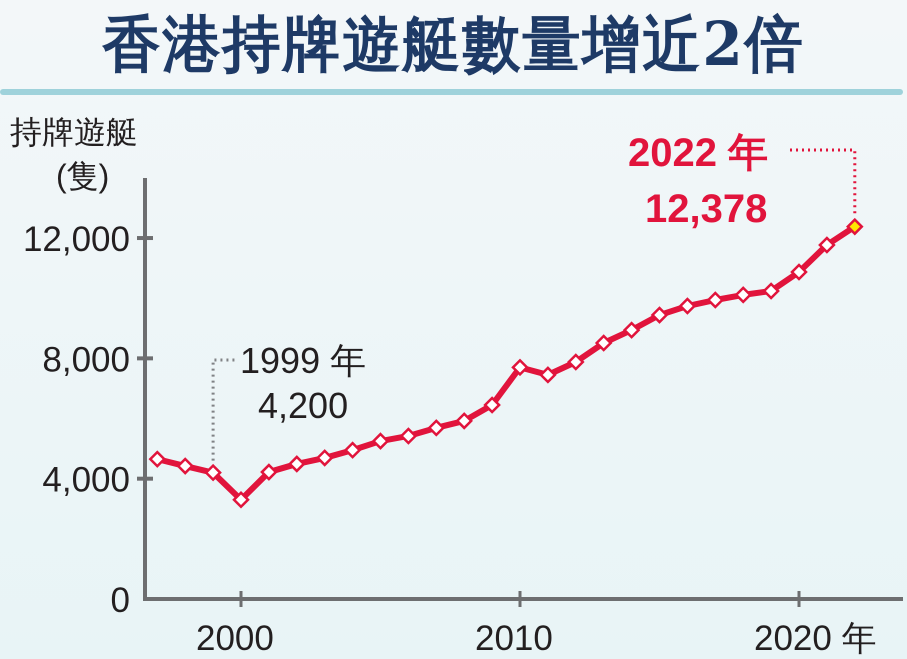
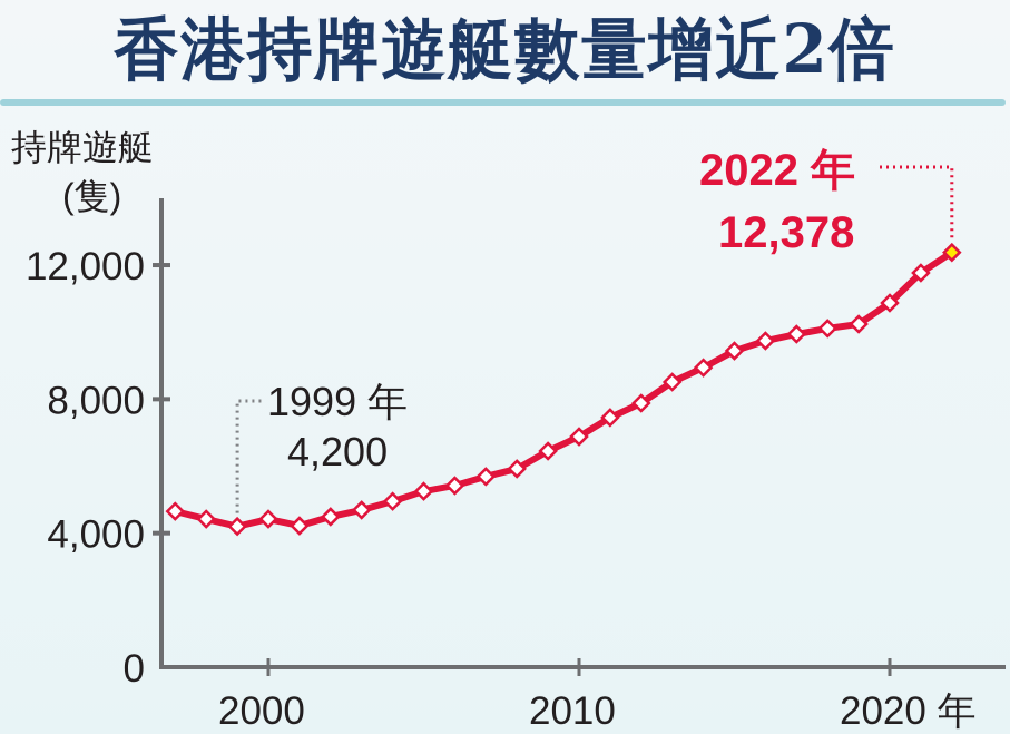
2000: 3300 -> 4400
2010: 7700 -> 6900
